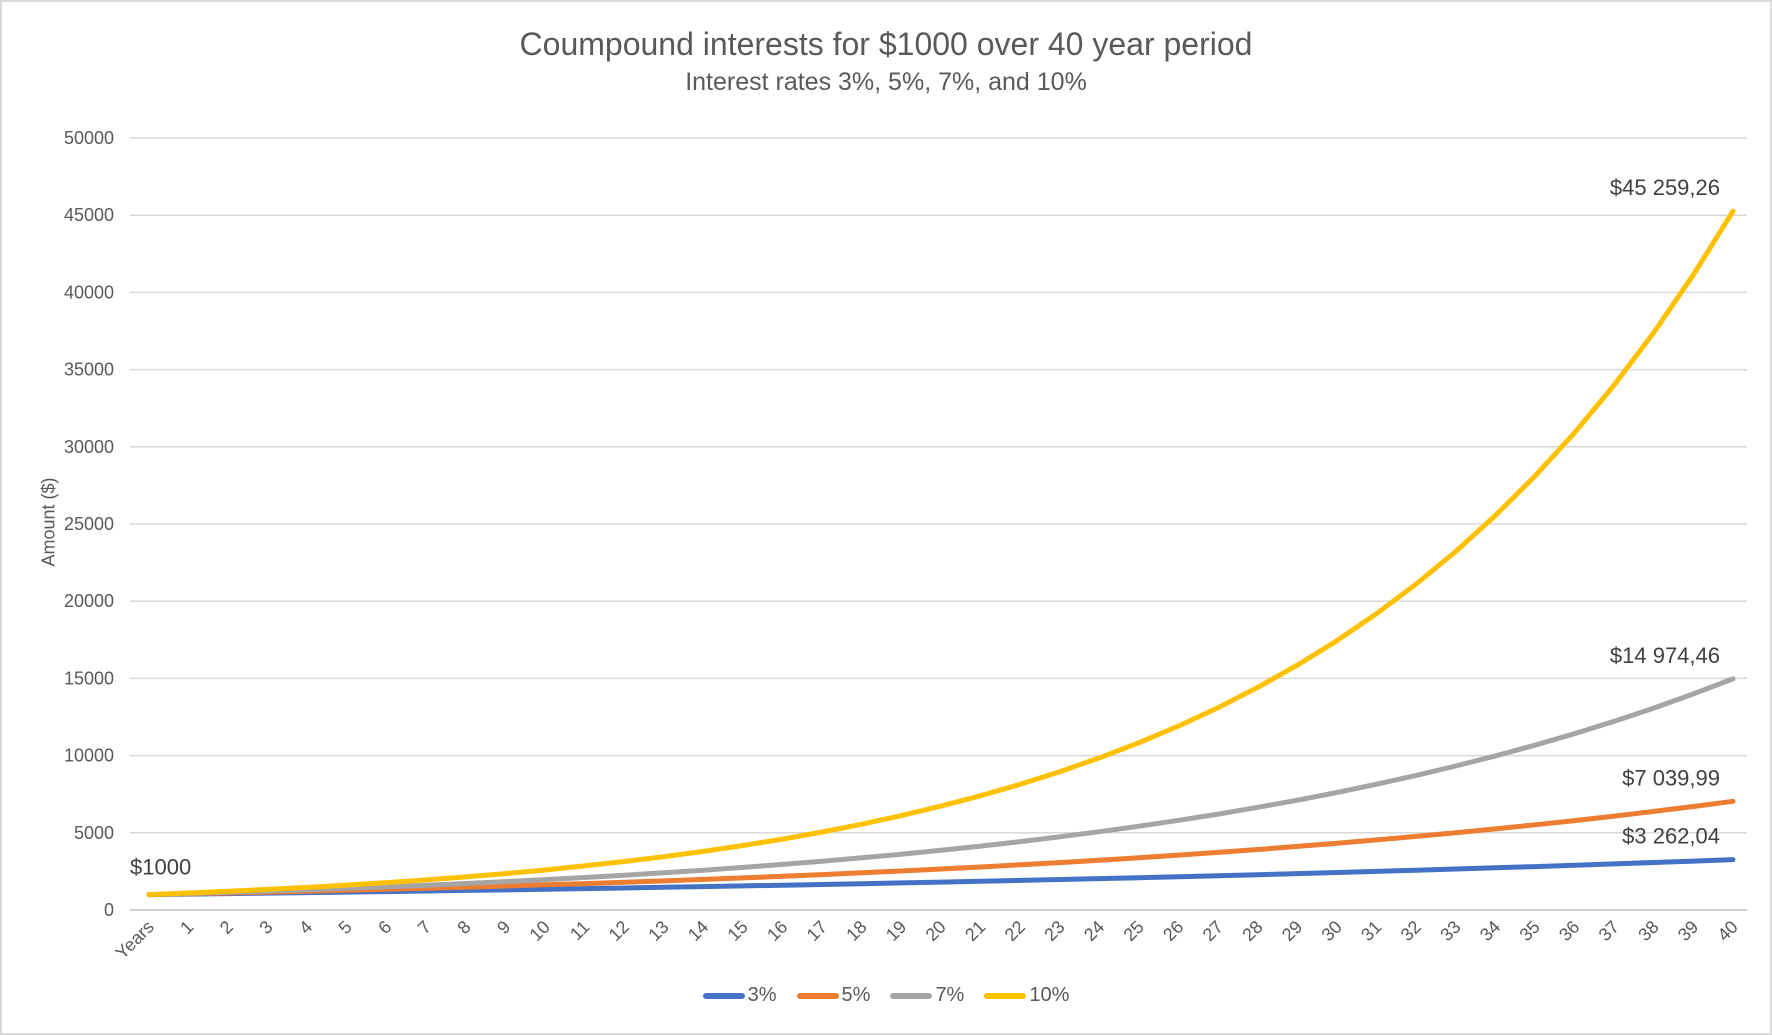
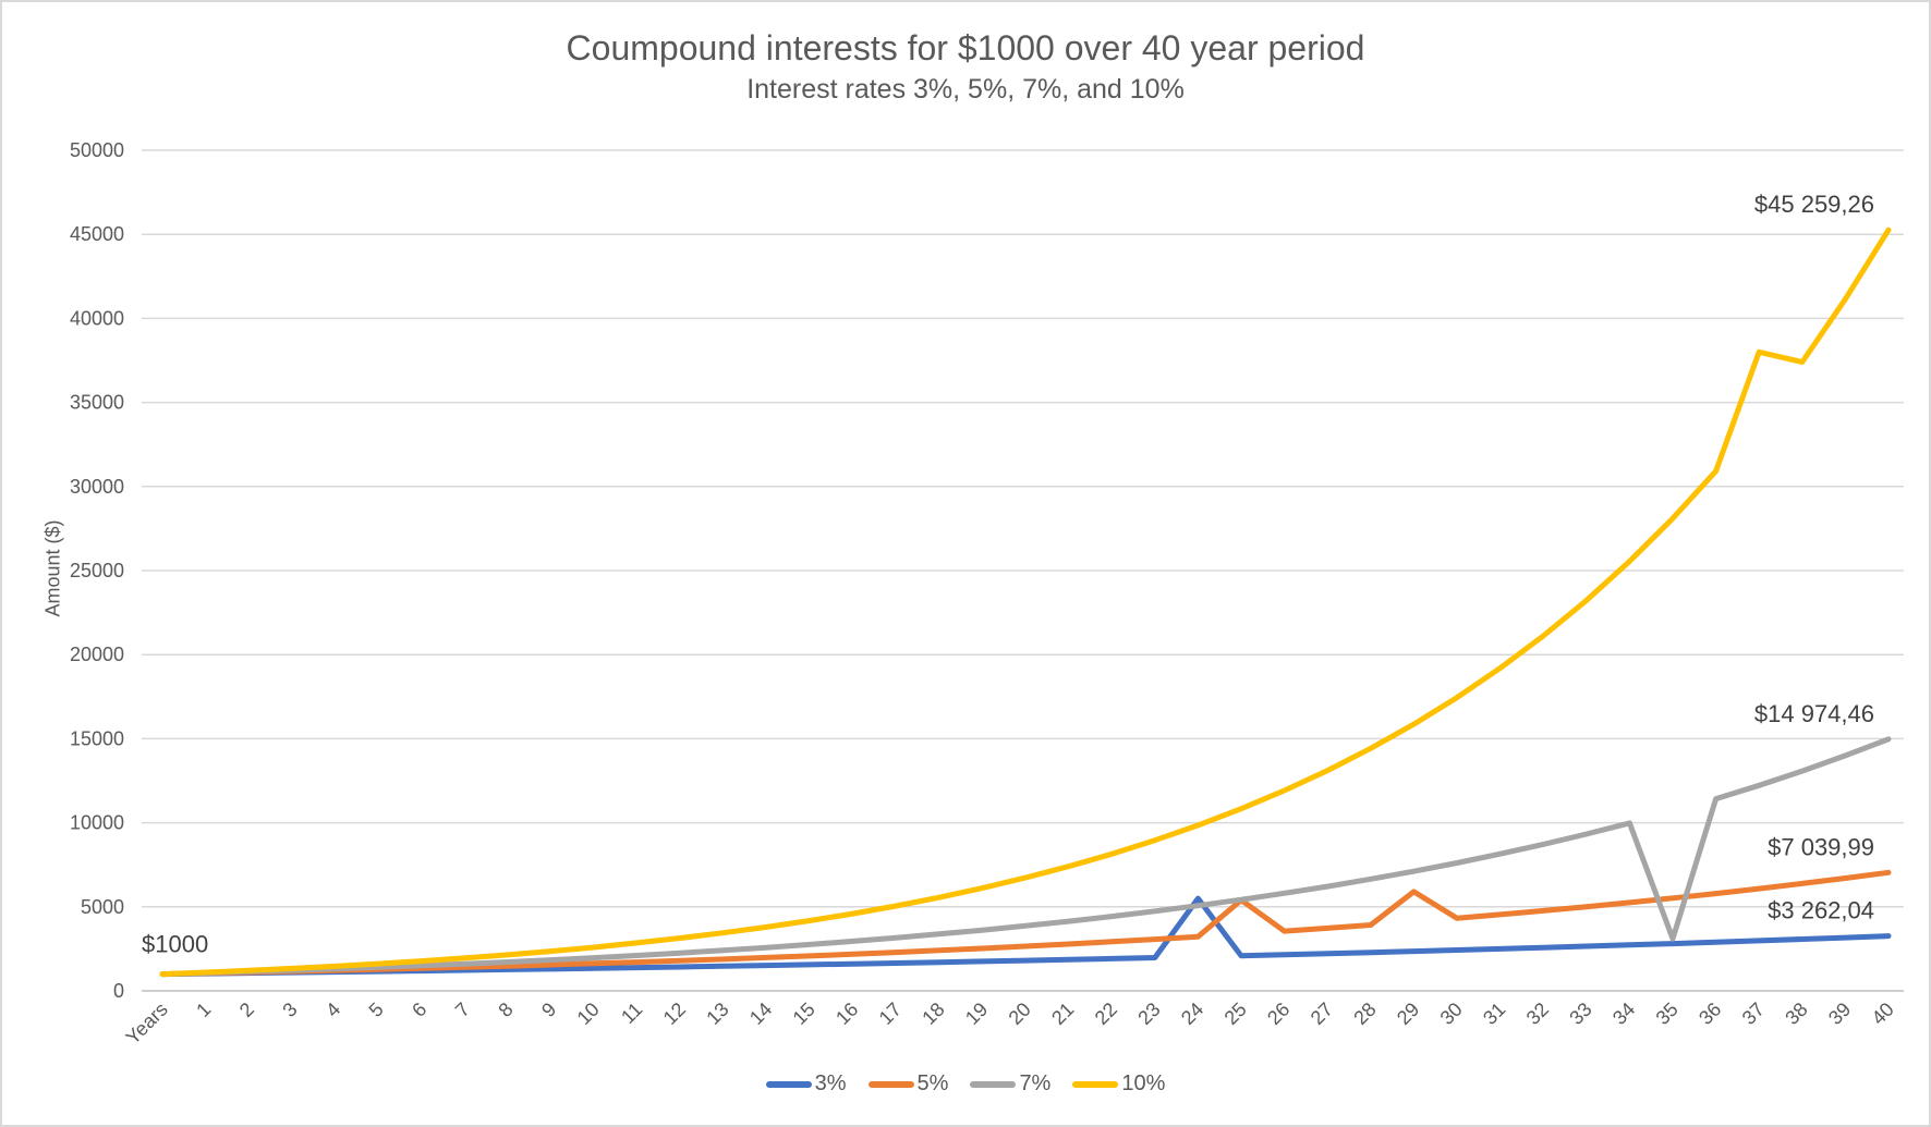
3%/24: 2000 -> 5500
5%/25: 3400 -> 5400
5%/29: 4100 -> 5900
7%/35: 10700 -> 3100
10%/37: 34000 -> 38000
